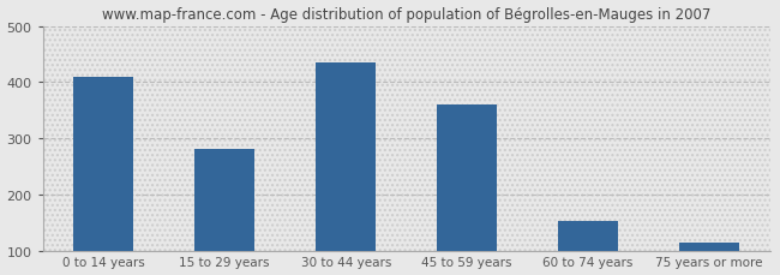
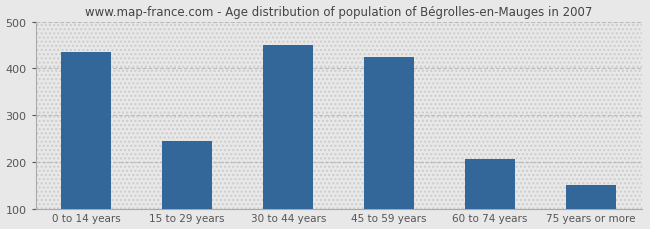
0 to 14 years: 410 -> 435
15 to 29 years: 280 -> 245
30 to 44 years: 435 -> 450
45 to 59 years: 360 -> 425
60 to 74 years: 153 -> 205
75 years or more: 115 -> 150
